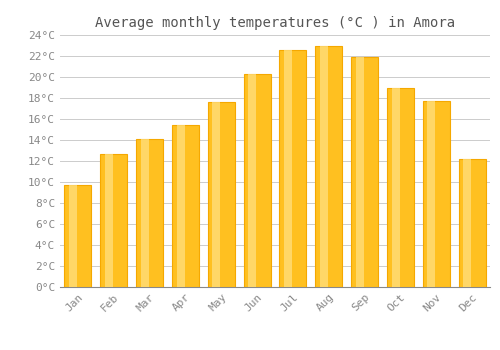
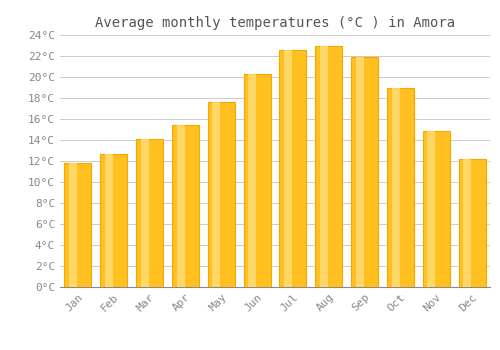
Jan: 9.7°C -> 11.8°C
Nov: 17.7°C -> 14.9°C
